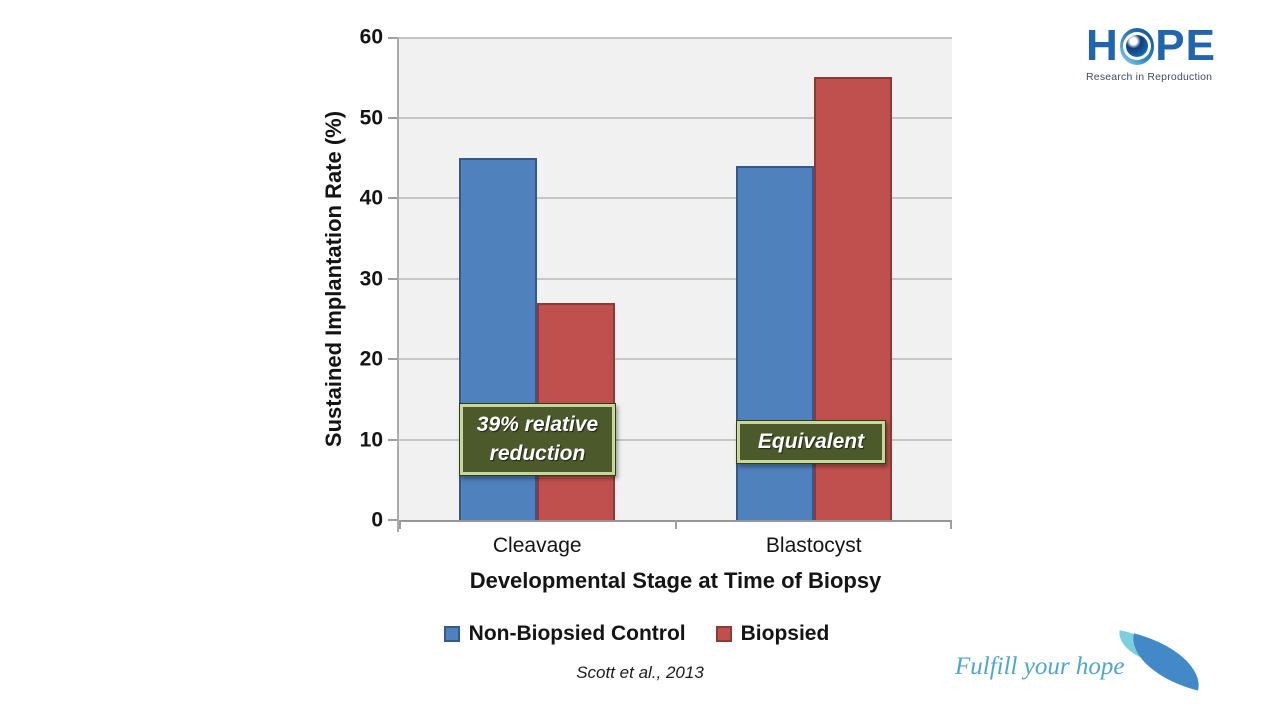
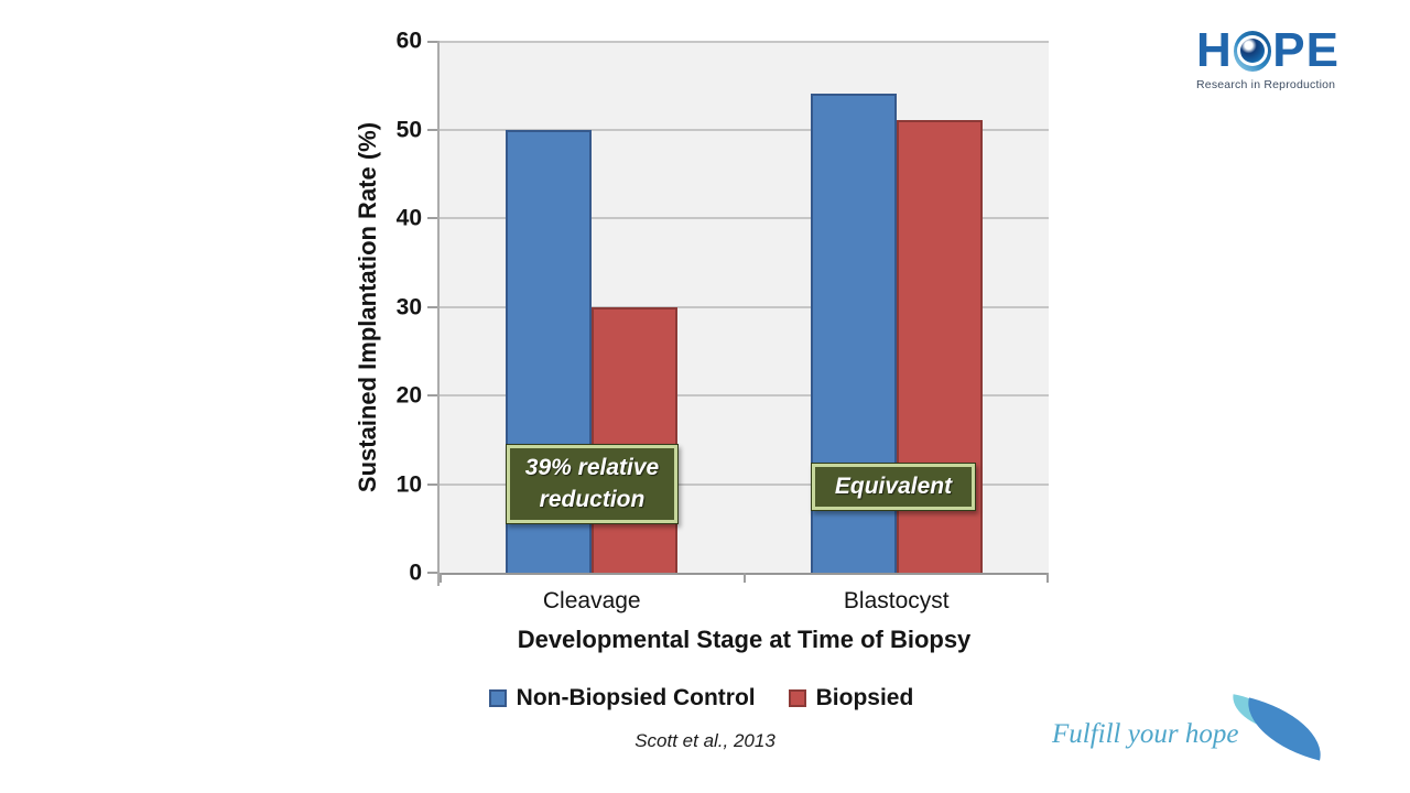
Non-Biopsied Control/Cleavage: 45 -> 50
Biopsied/Cleavage: 27 -> 30
Non-Biopsied Control/Blastocyst: 44 -> 54
Biopsied/Blastocyst: 55 -> 51
